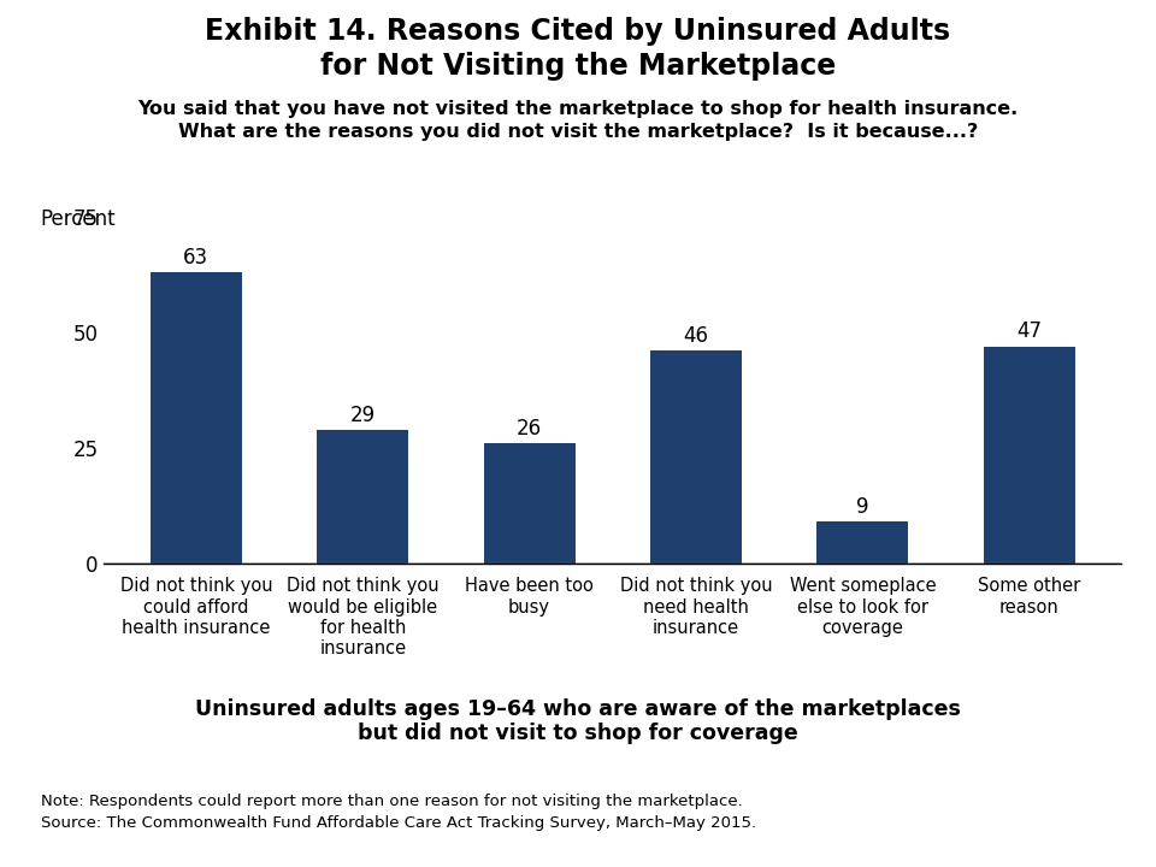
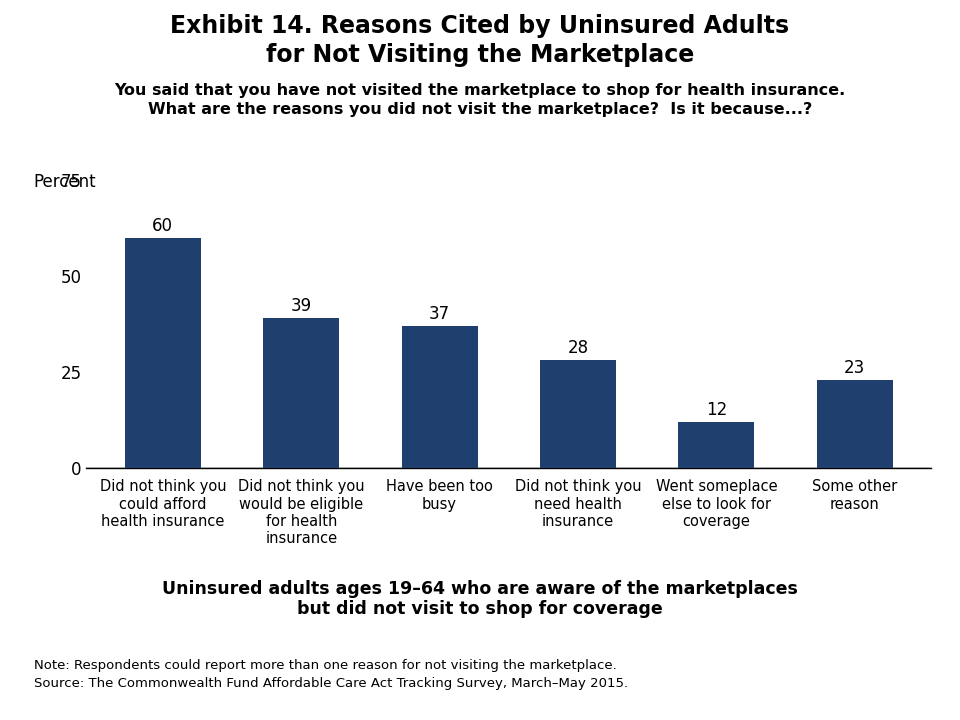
Did not think you could afford health insurance: 63 -> 60
Did not think you would be eligible for health insurance: 29 -> 39
Have been too busy: 26 -> 37
Did not think you need health insurance: 46 -> 28
Went someplace else to look for coverage: 9 -> 12
Some other reason: 47 -> 23
